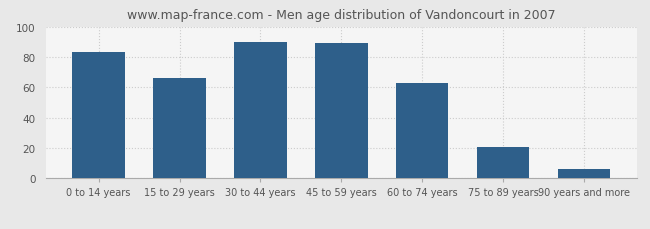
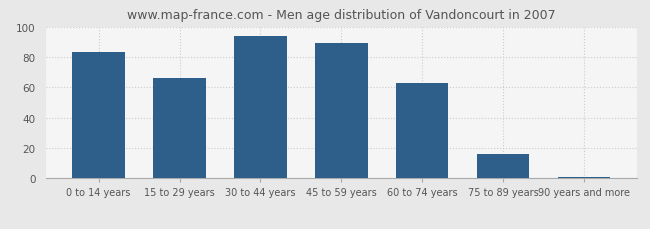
30 to 44 years: 90 -> 94
75 to 89 years: 21 -> 16
90 years and more: 6 -> 1
